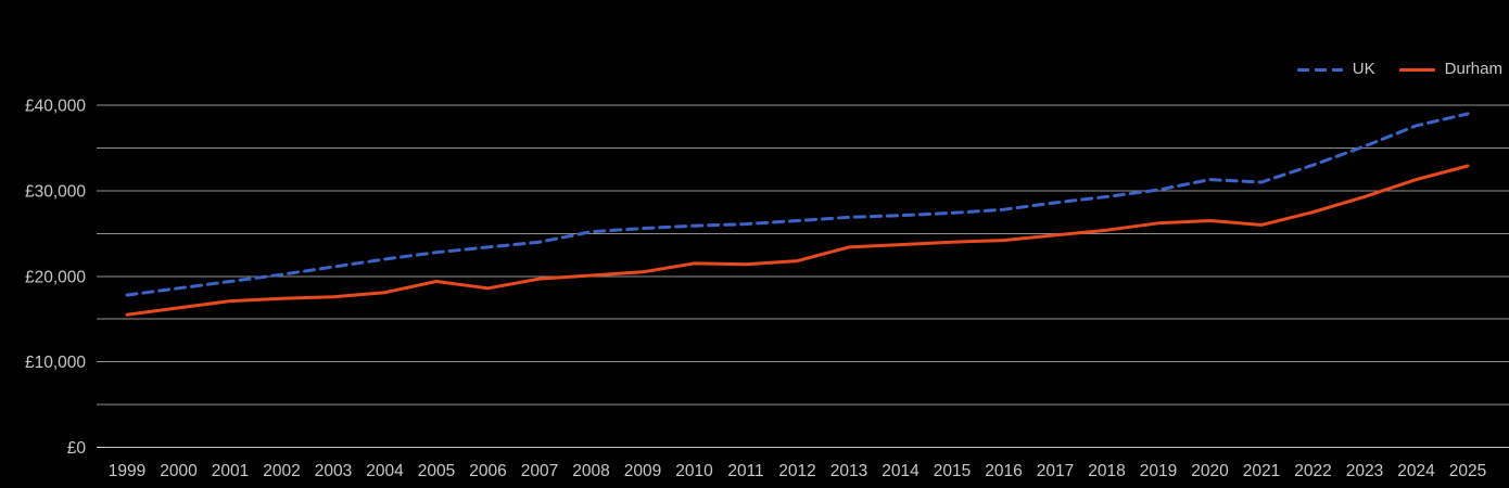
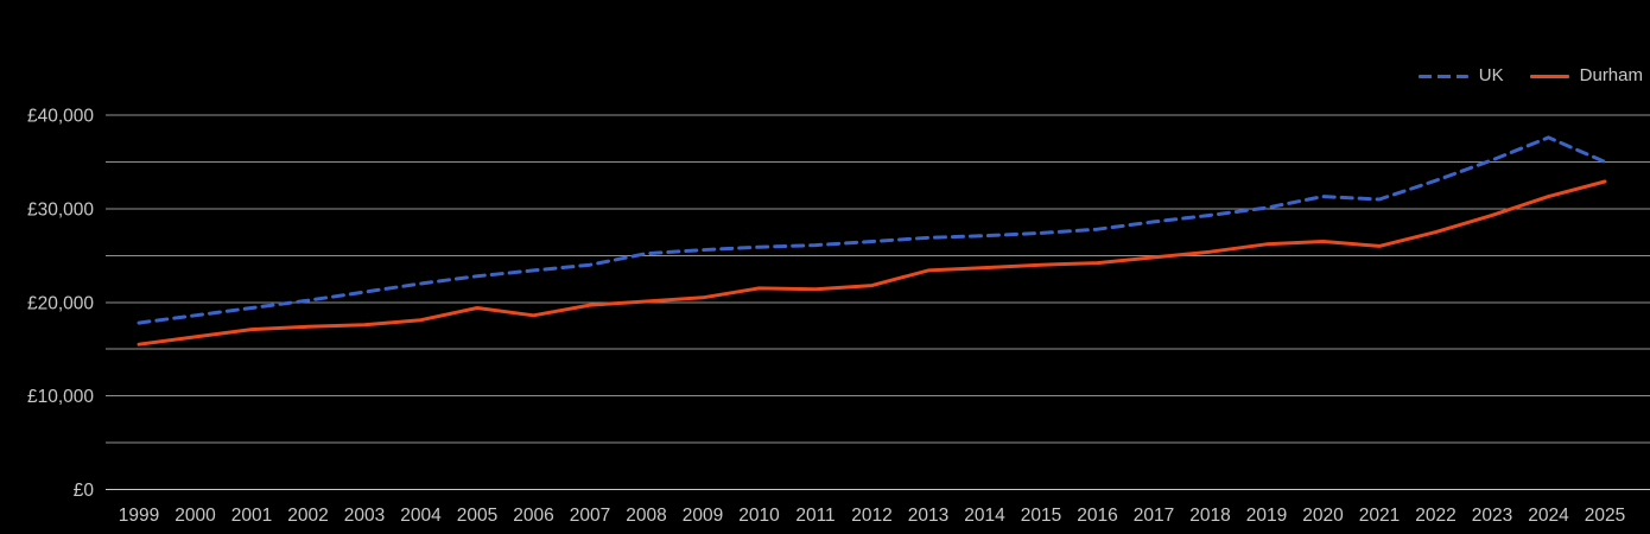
UK/2025: £39000 -> £35000
